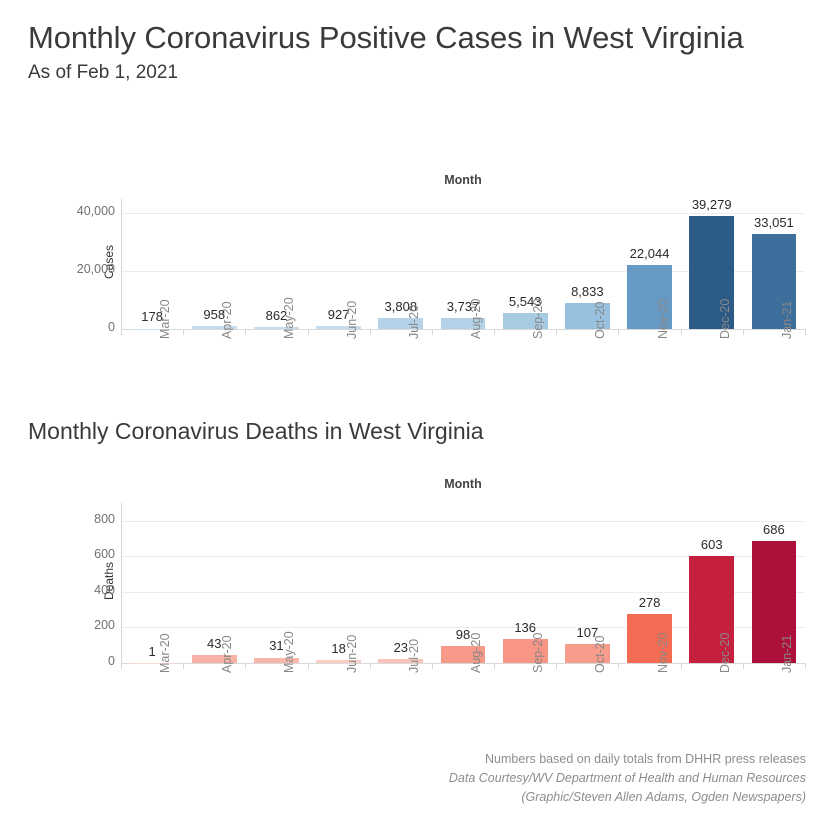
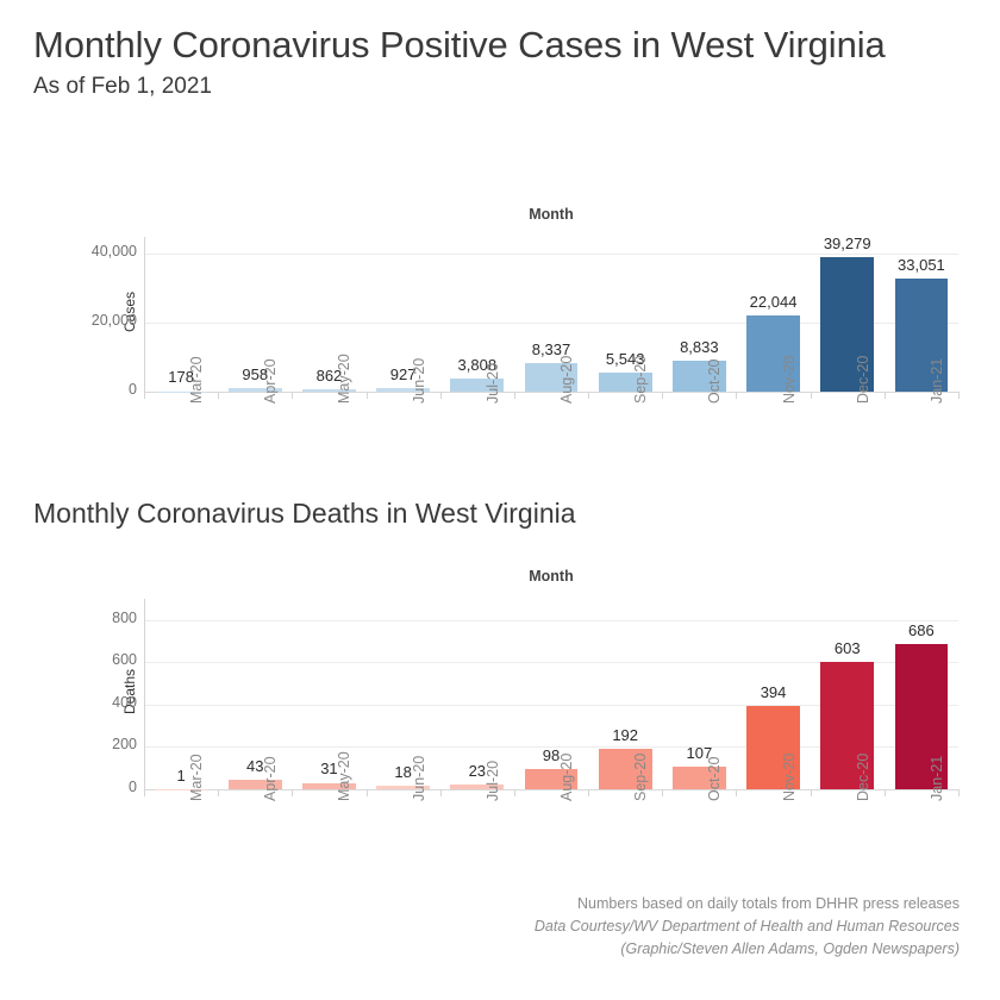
Monthly Coronavirus Positive Cases in West Virginia/Aug-20: 3,737 -> 8,337
Monthly Coronavirus Deaths in West Virginia/Sep-20: 136 -> 192
Monthly Coronavirus Deaths in West Virginia/Nov-20: 278 -> 394
